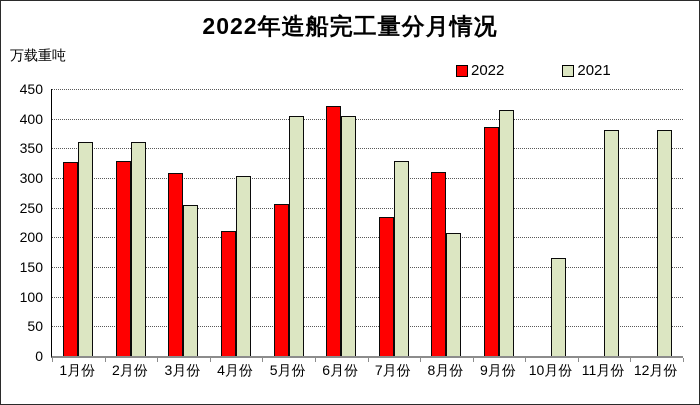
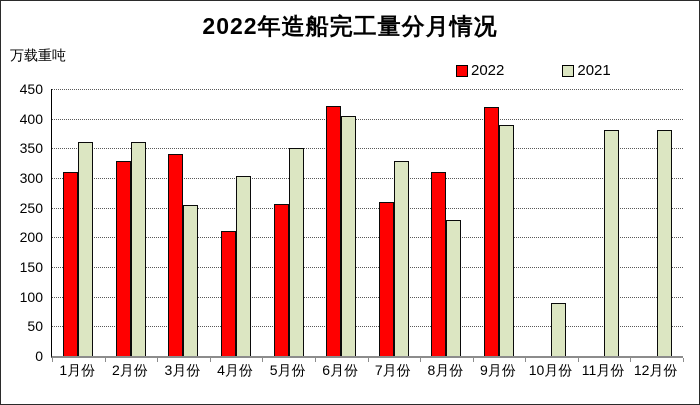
2022/1月份: 330 -> 310
2022/3月份: 310 -> 340
2021/5月份: 400 -> 350
2022/7月份: 230 -> 260
2021/8月份: 210 -> 230
2022/9月份: 390 -> 420
2021/9月份: 420 -> 390
2021/10月份: 160 -> 90
